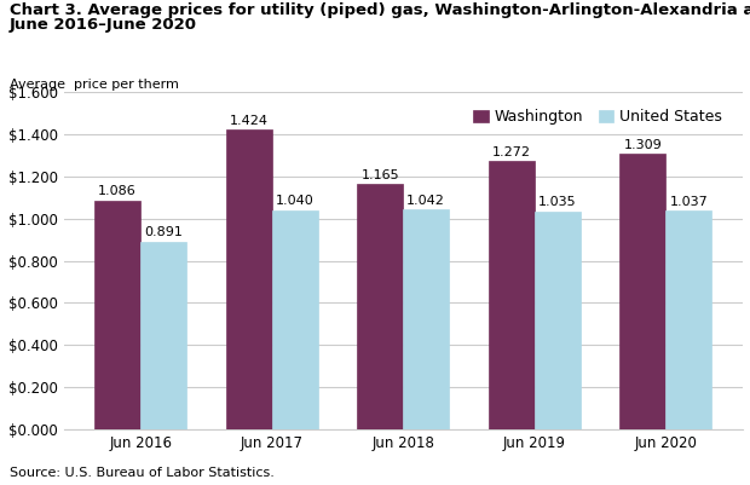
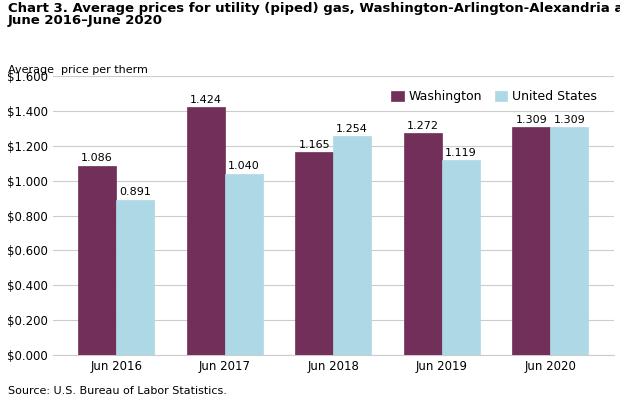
United States/Jun 2018: 1.042 -> 1.254
United States/Jun 2019: 1.035 -> 1.119
United States/Jun 2020: 1.037 -> 1.309
